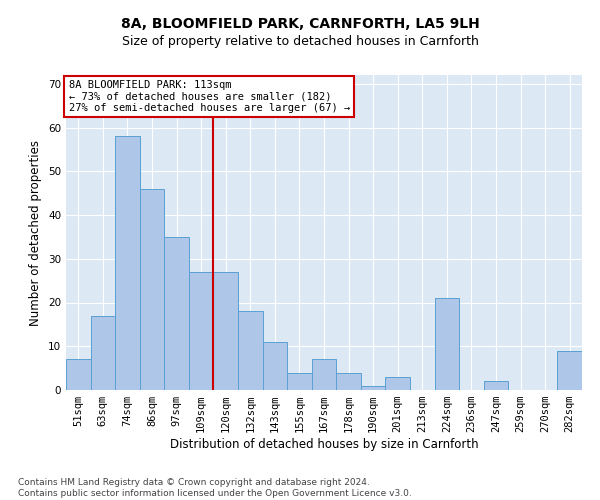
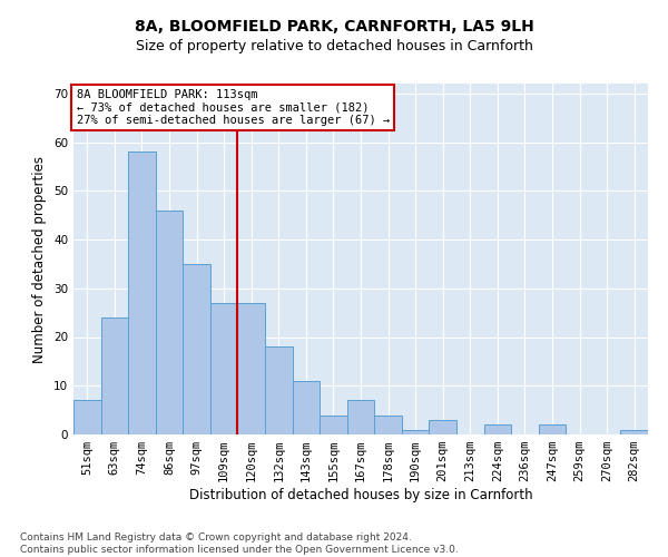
63sqm: 17 -> 24
224sqm: 21 -> 2
282sqm: 9 -> 1
